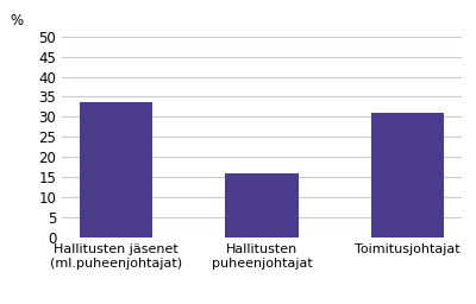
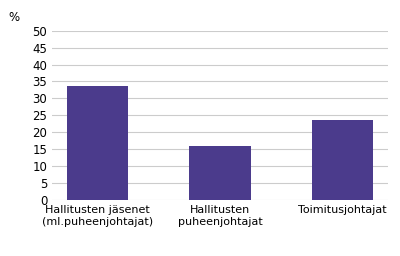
Toimitusjohtajat: 31.0 -> 23.5
